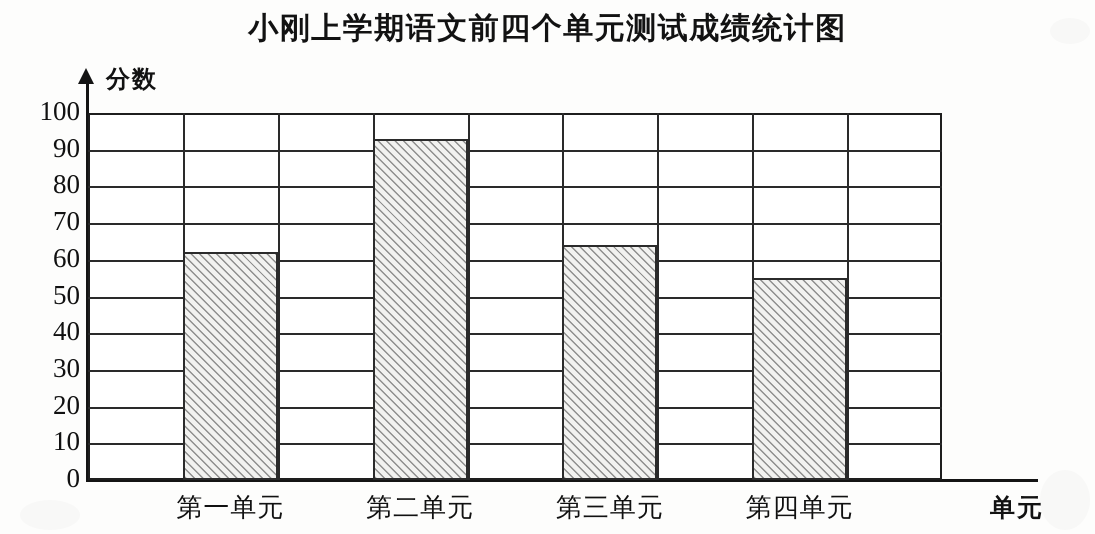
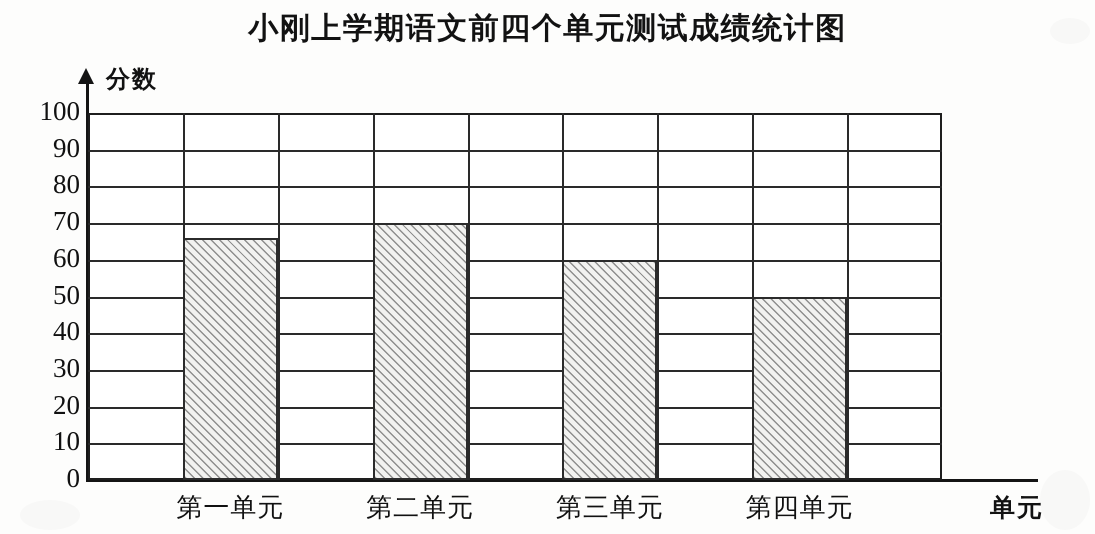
第一单元: 62 -> 66
第二单元: 93 -> 70
第三单元: 64 -> 60
第四单元: 55 -> 50
